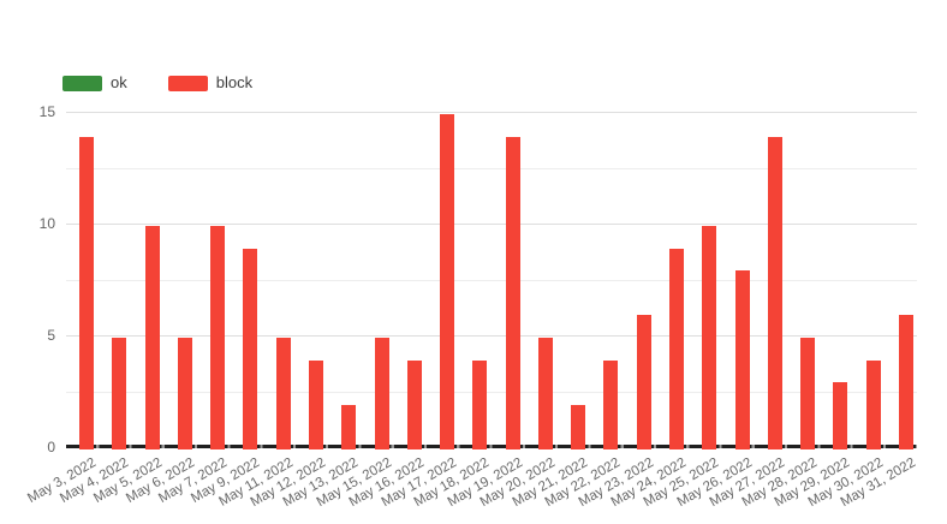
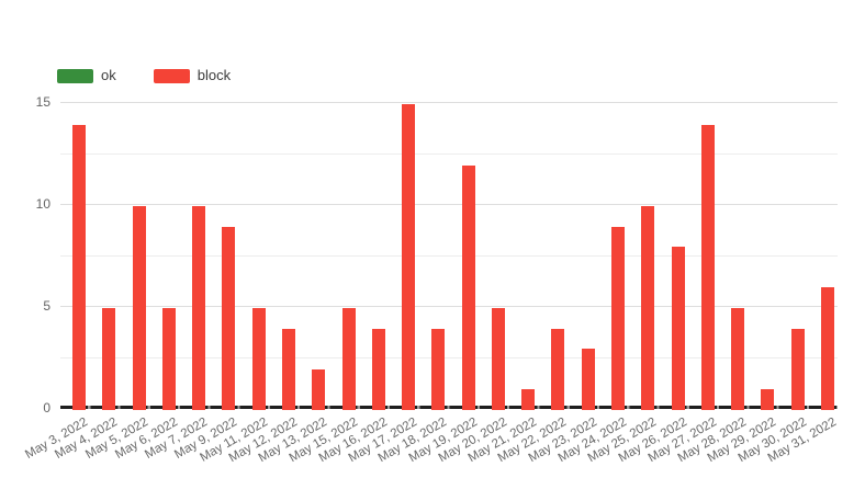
block/May 19, 2022: 14 -> 12
block/May 21, 2022: 2 -> 1
block/May 23, 2022: 6 -> 3
block/May 29, 2022: 3 -> 1
